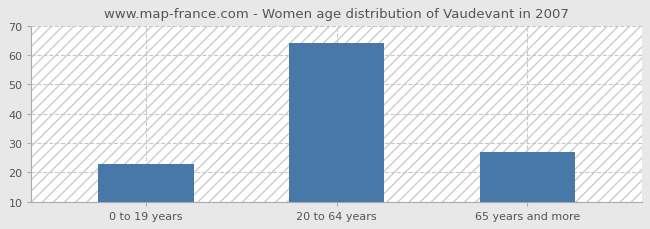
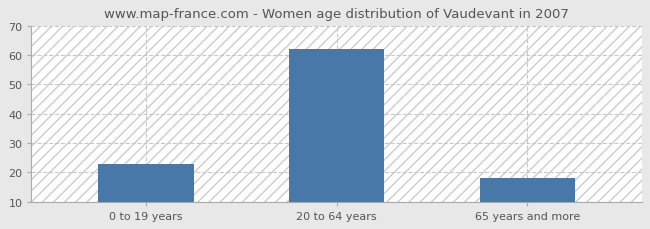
20 to 64 years: 64 -> 62
65 years and more: 27 -> 18
